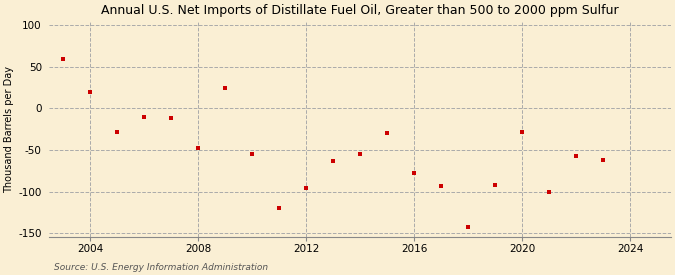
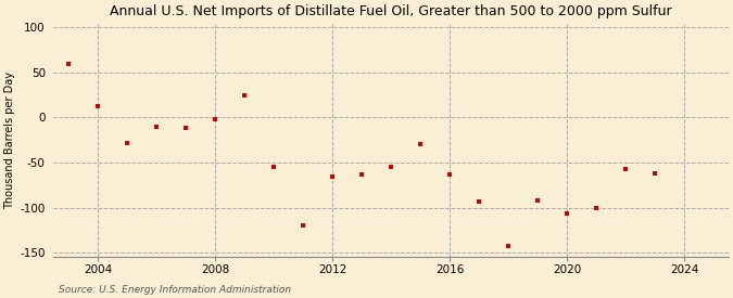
2004: 20 -> 12
2008: -48 -> -2
2012: -96 -> -65
2016: -78 -> -63
2020: -28 -> -107
